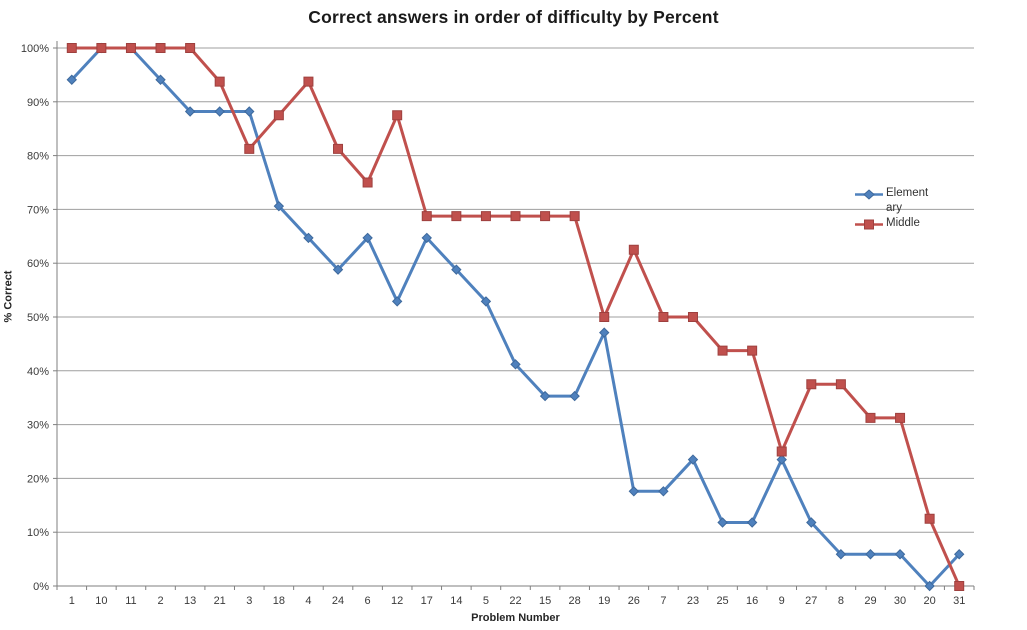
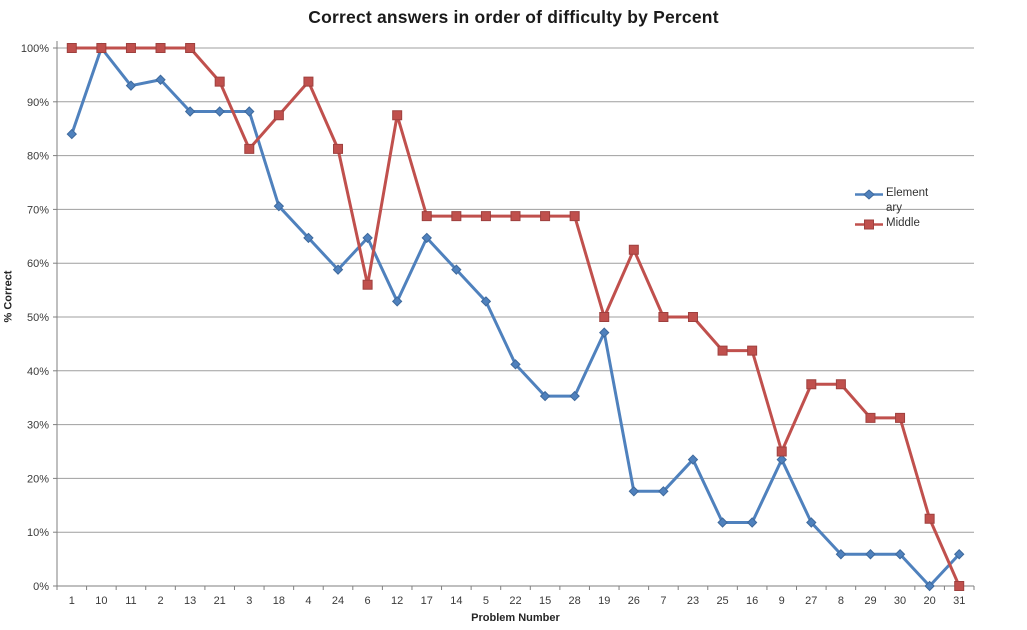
Elementary/1: 94% -> 84%
Elementary/11: 100% -> 93%
Middle/6: 75% -> 56%
